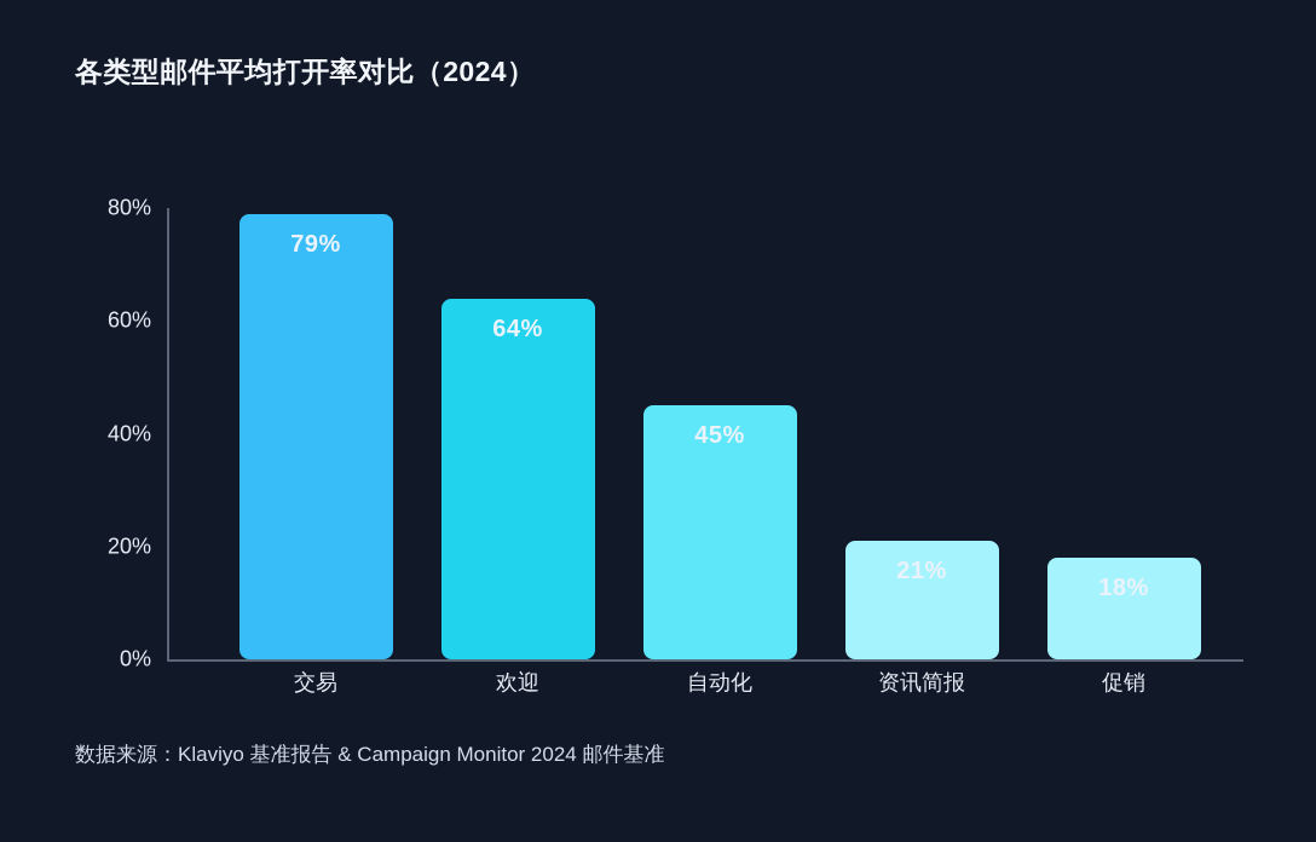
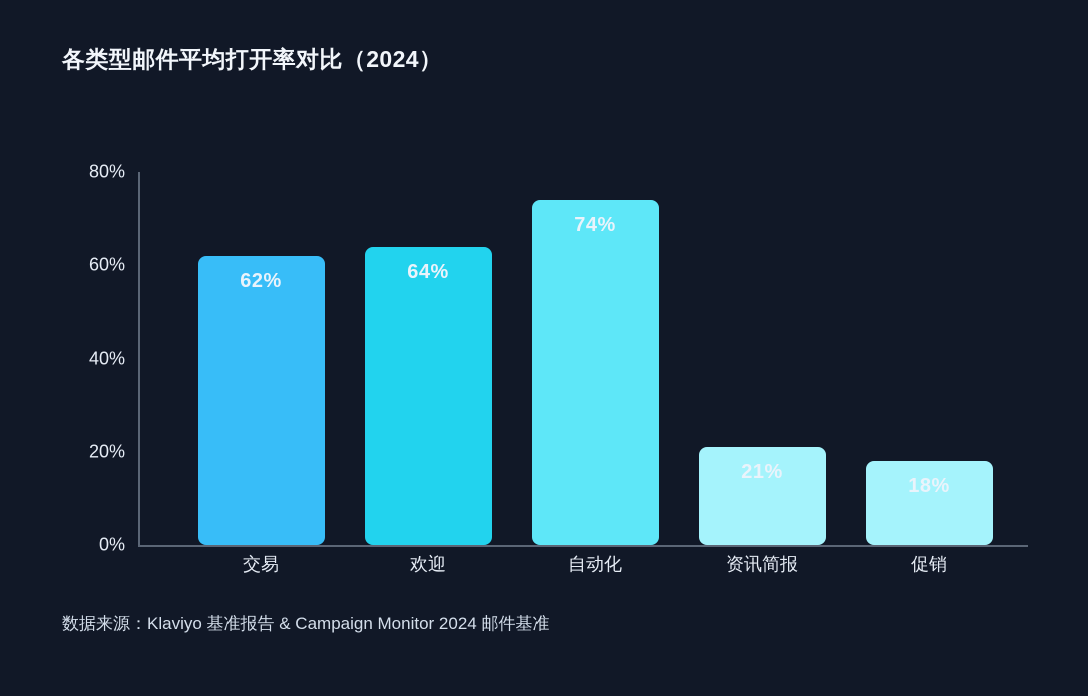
交易: 79% -> 62%
自动化: 45% -> 74%
